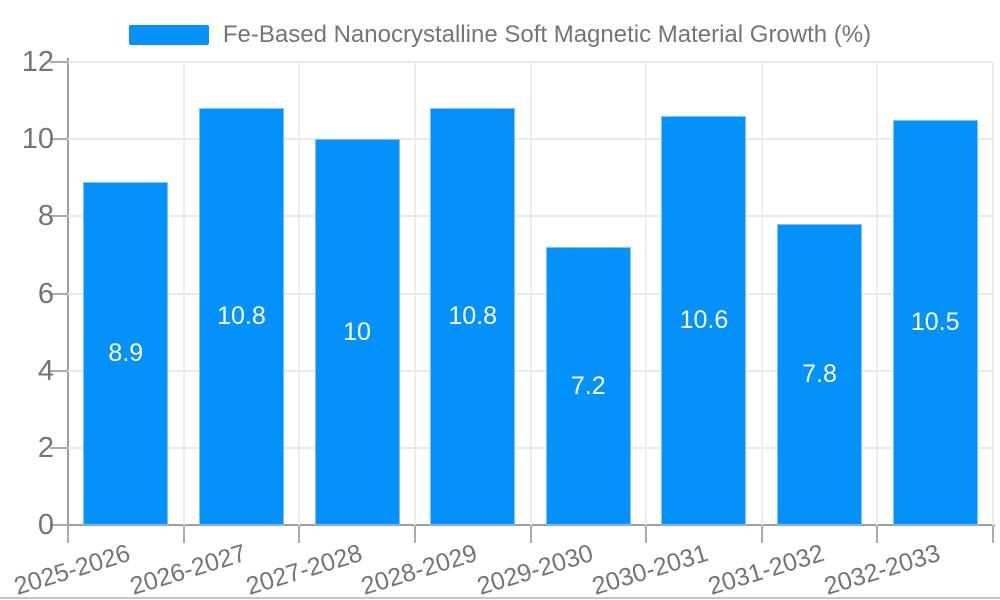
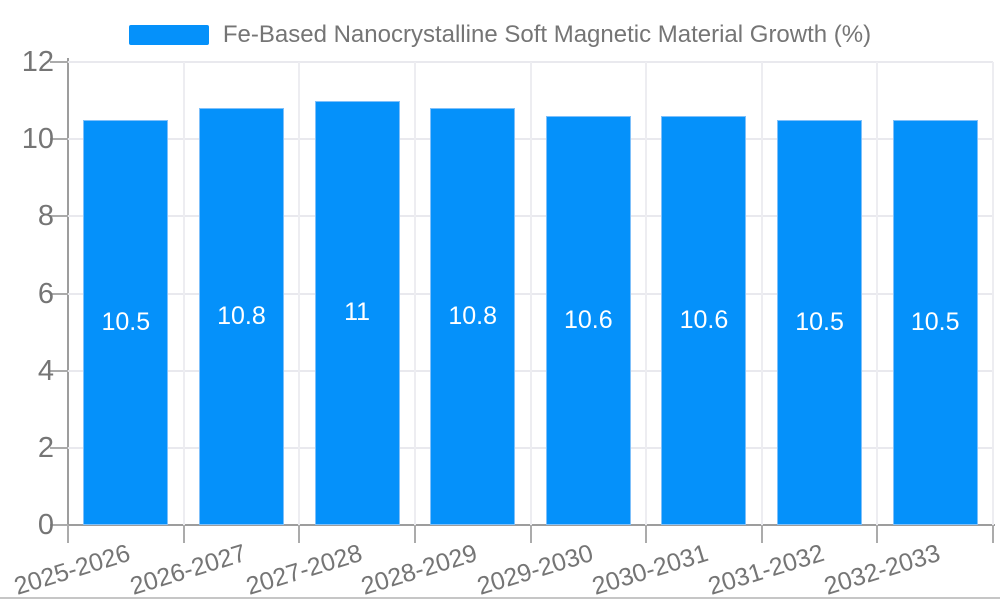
2025-2026: 8.9 -> 10.5
2027-2028: 10 -> 11
2029-2030: 7.2 -> 10.6
2031-2032: 7.8 -> 10.5
